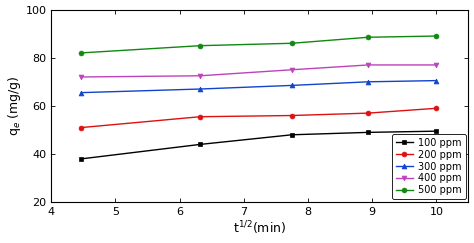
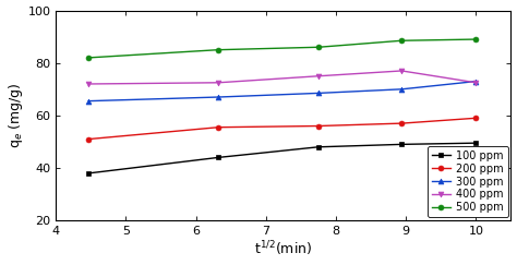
300 ppm/10: 70.5 -> 73.0
400 ppm/10: 77.0 -> 72.5
